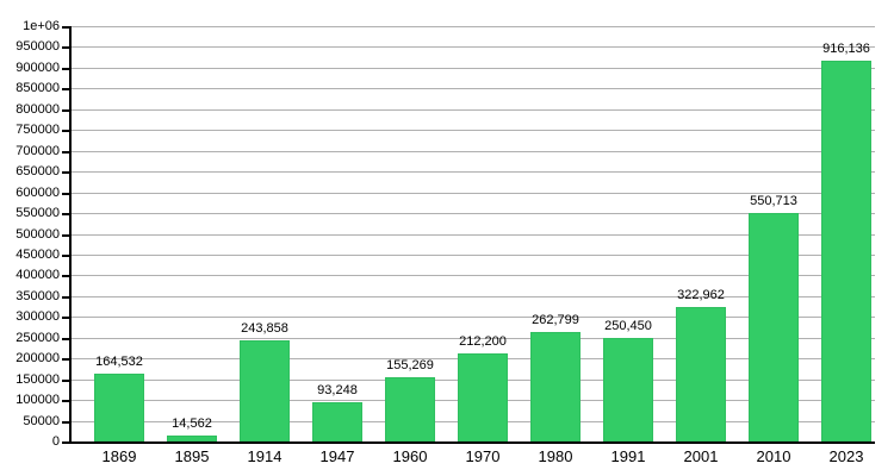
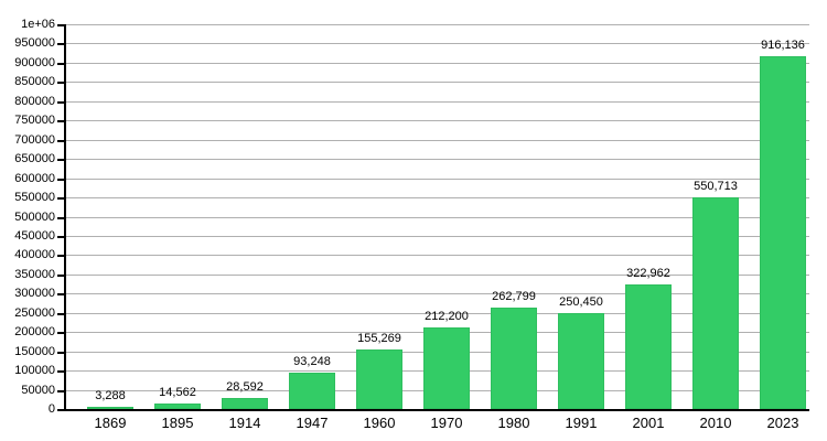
1869: 164,532 -> 3,288
1914: 243,858 -> 28,592
